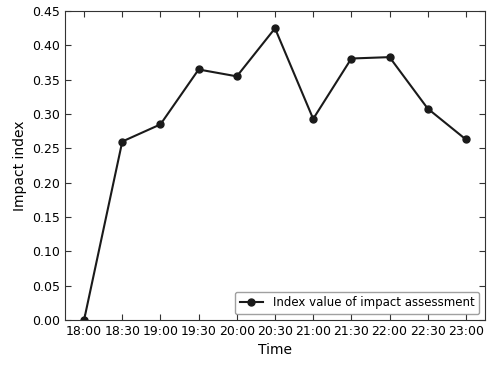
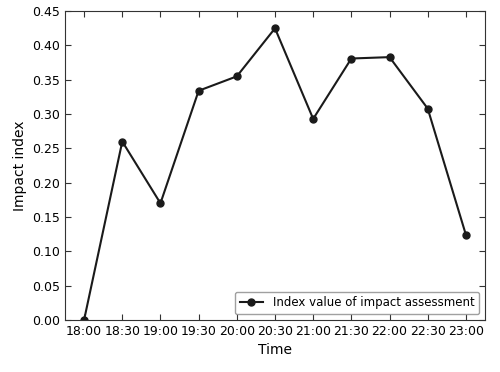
19:00: 0.285 -> 0.170
19:30: 0.365 -> 0.334
23:00: 0.263 -> 0.124
